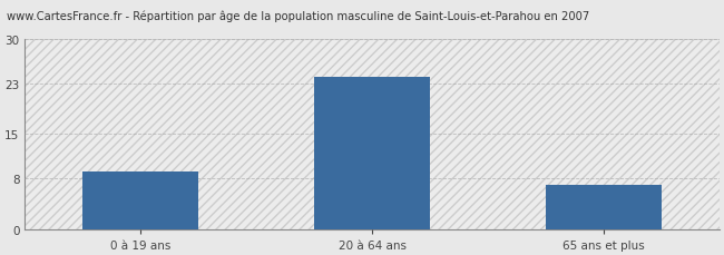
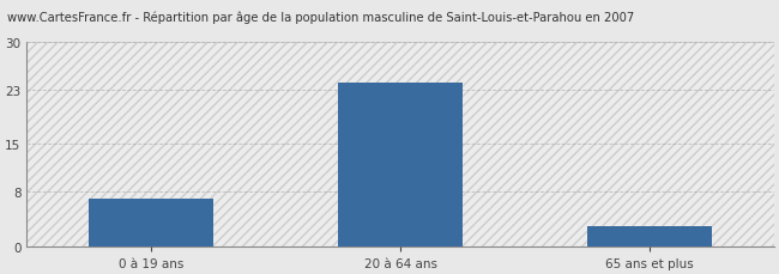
0 à 19 ans: 9 -> 7
65 ans et plus: 7 -> 3
